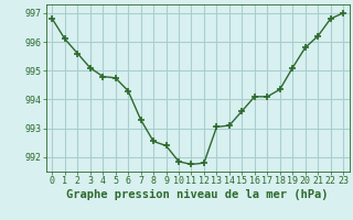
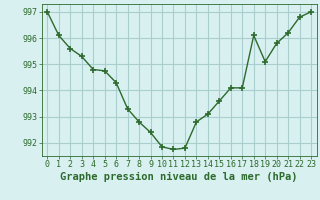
0: 996.80 -> 997.00
3: 995.10 -> 995.30
8: 992.55 -> 992.80
13: 993.05 -> 992.80
18: 994.35 -> 996.10
